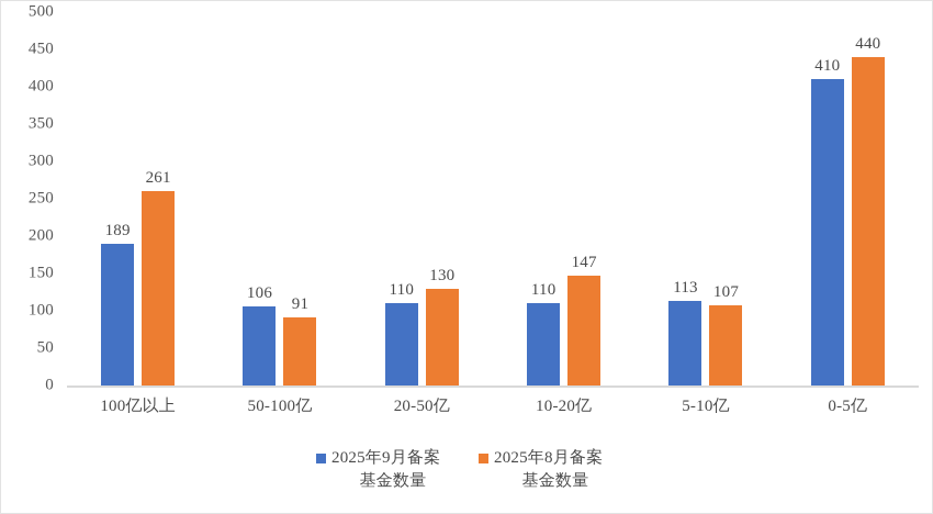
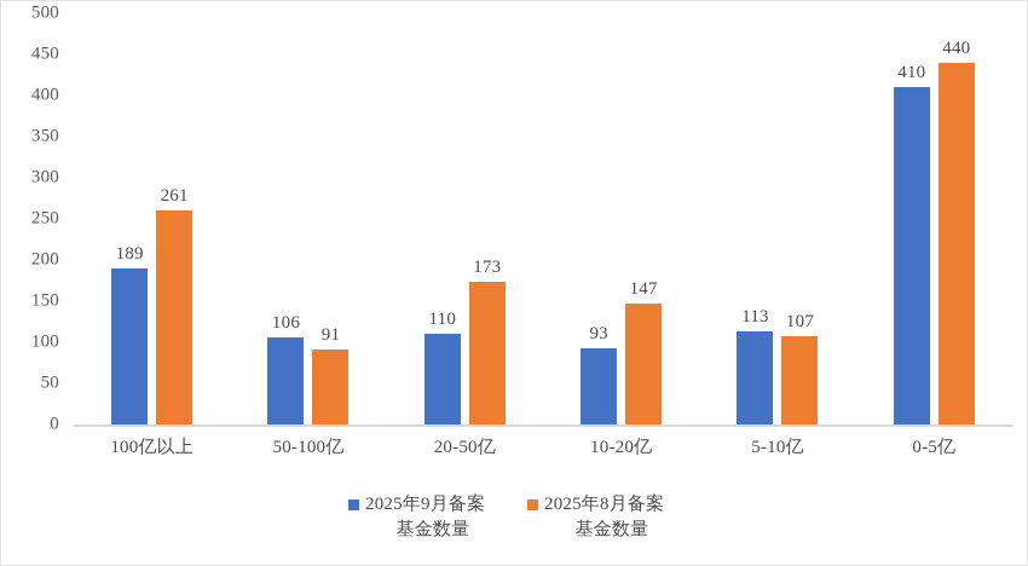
2025年8月备案基金数量/20-50亿: 130 -> 173
2025年9月备案基金数量/10-20亿: 110 -> 93
